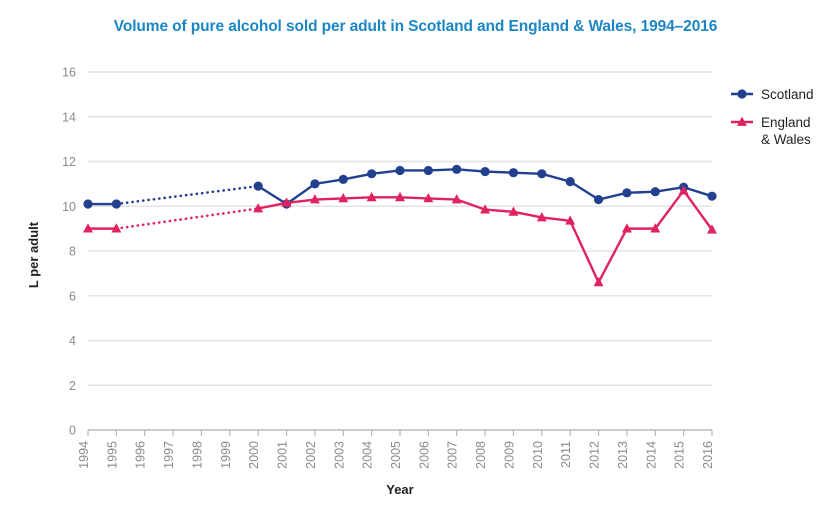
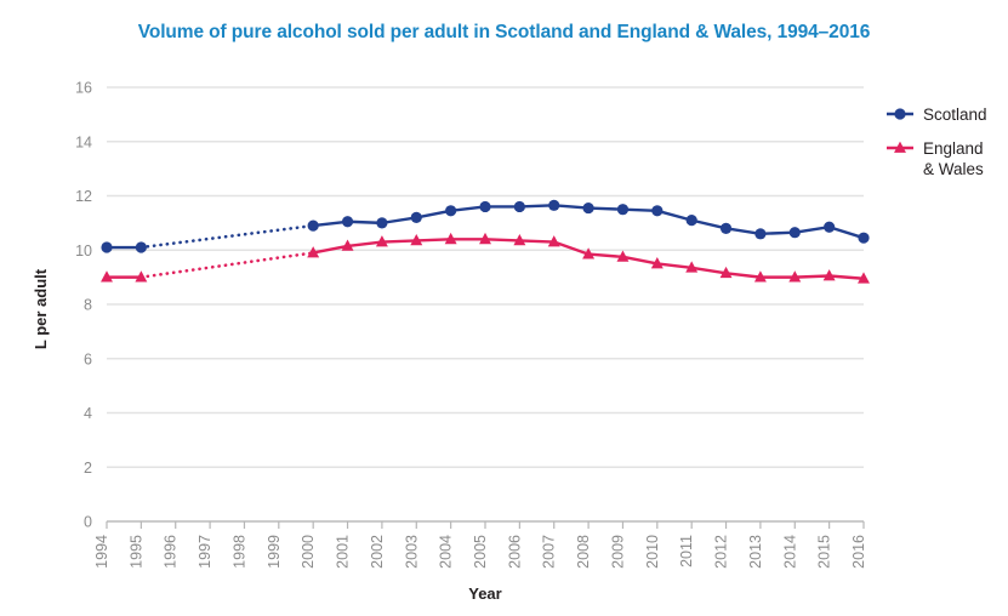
Scotland/2001: 10.1 -> 11.1
Scotland/2012: 10.3 -> 10.8
England & Wales/2012: 6.6 -> 9.2
England & Wales/2015: 10.7 -> 9.1
